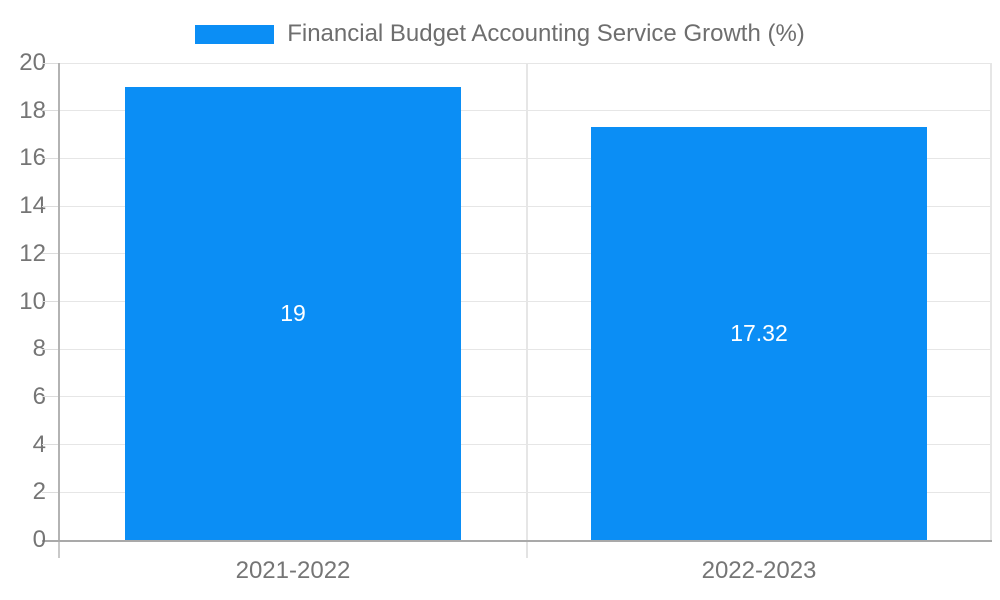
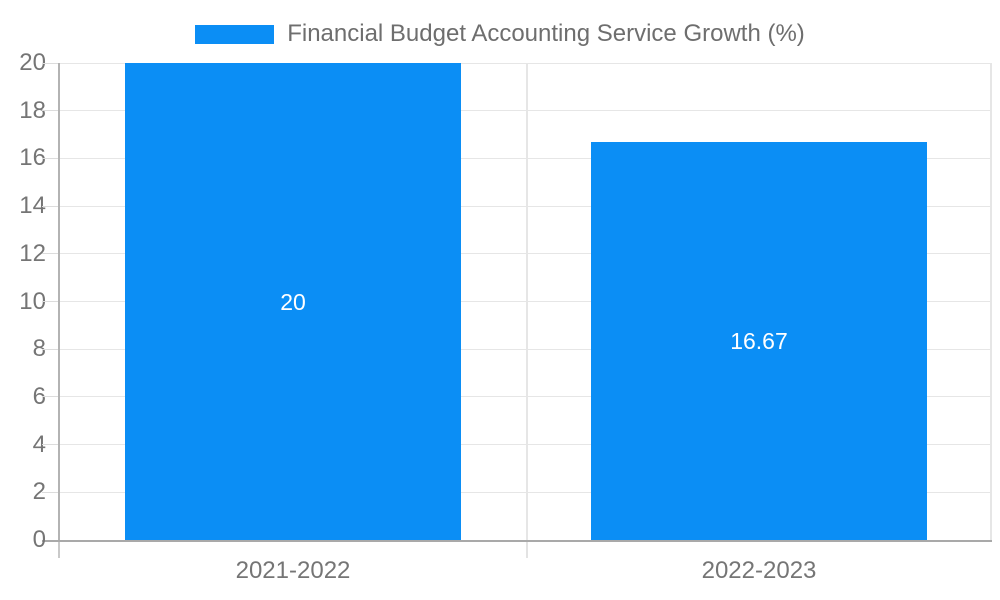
2021-2022: 19 -> 20
2022-2023: 17.32 -> 16.67
